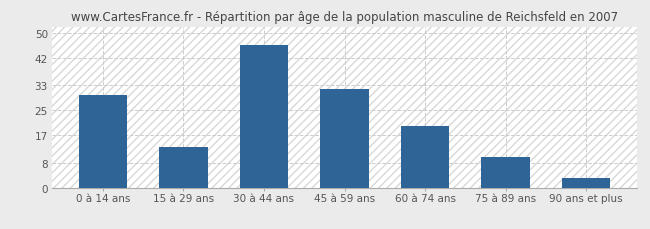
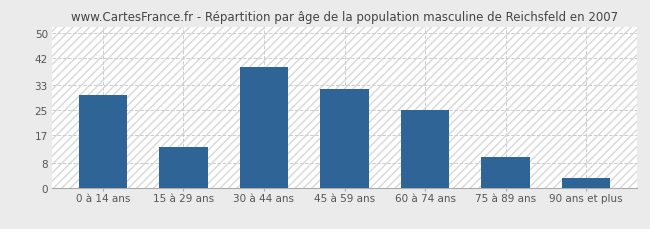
30 à 44 ans: 46 -> 39
60 à 74 ans: 20 -> 25
